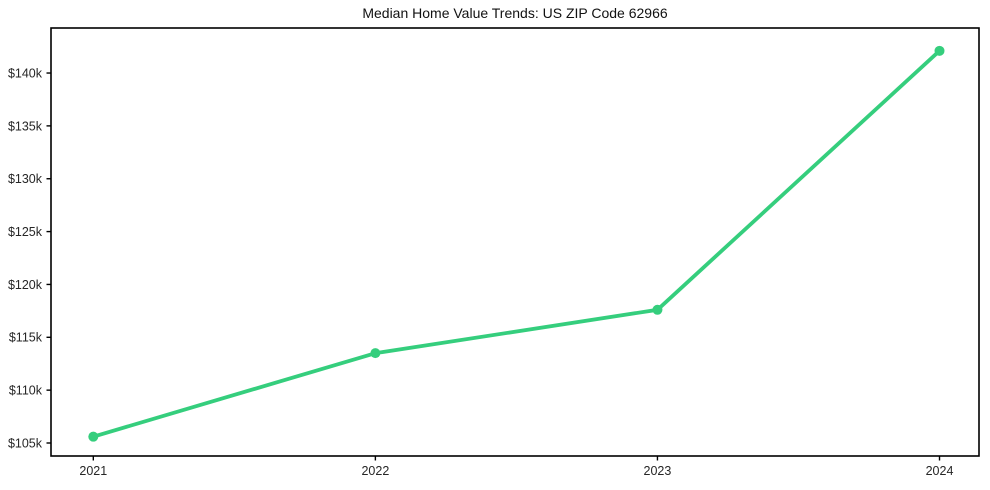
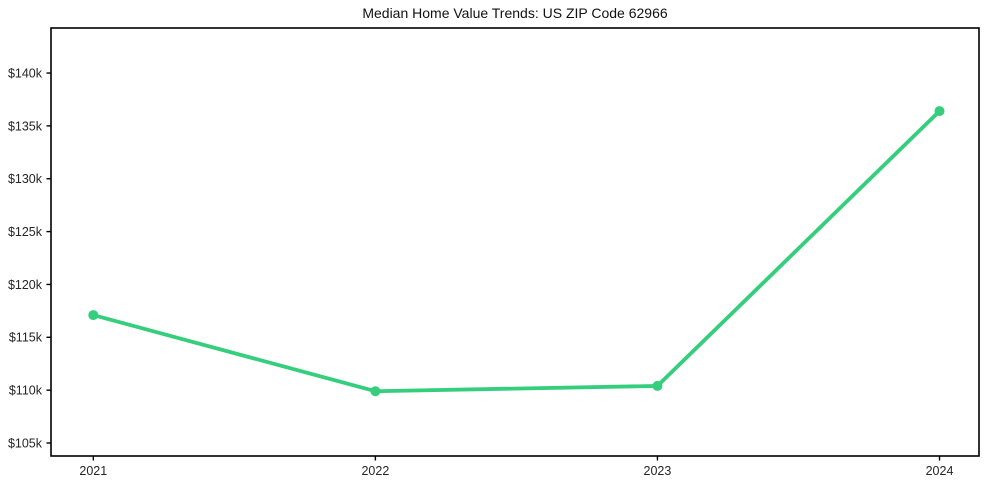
2021: $105.6k -> $117.1k
2022: $113.5k -> $109.9k
2023: $117.6k -> $110.4k
2024: $142.1k -> $136.4k
